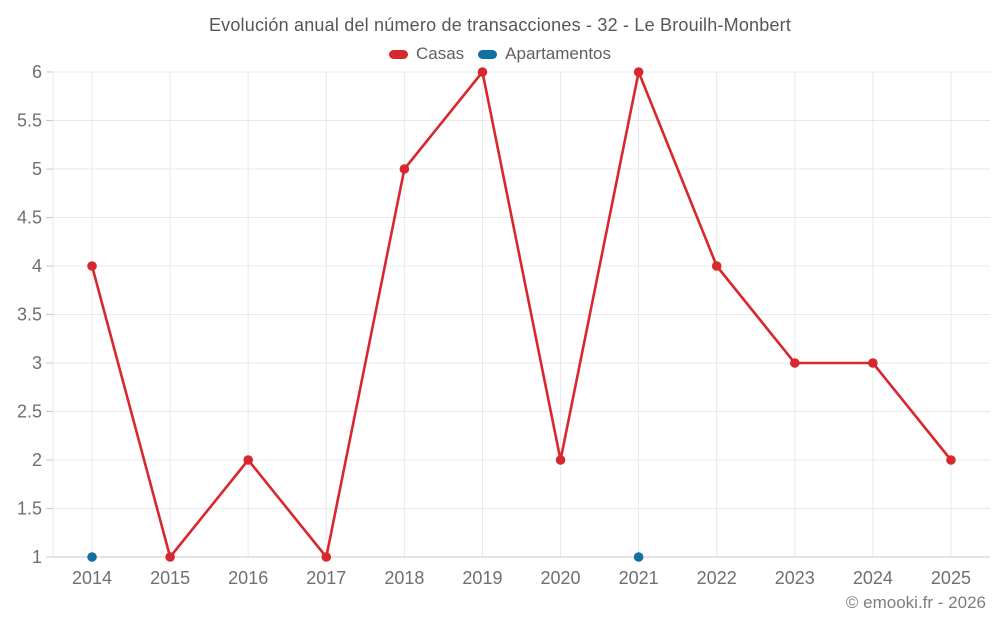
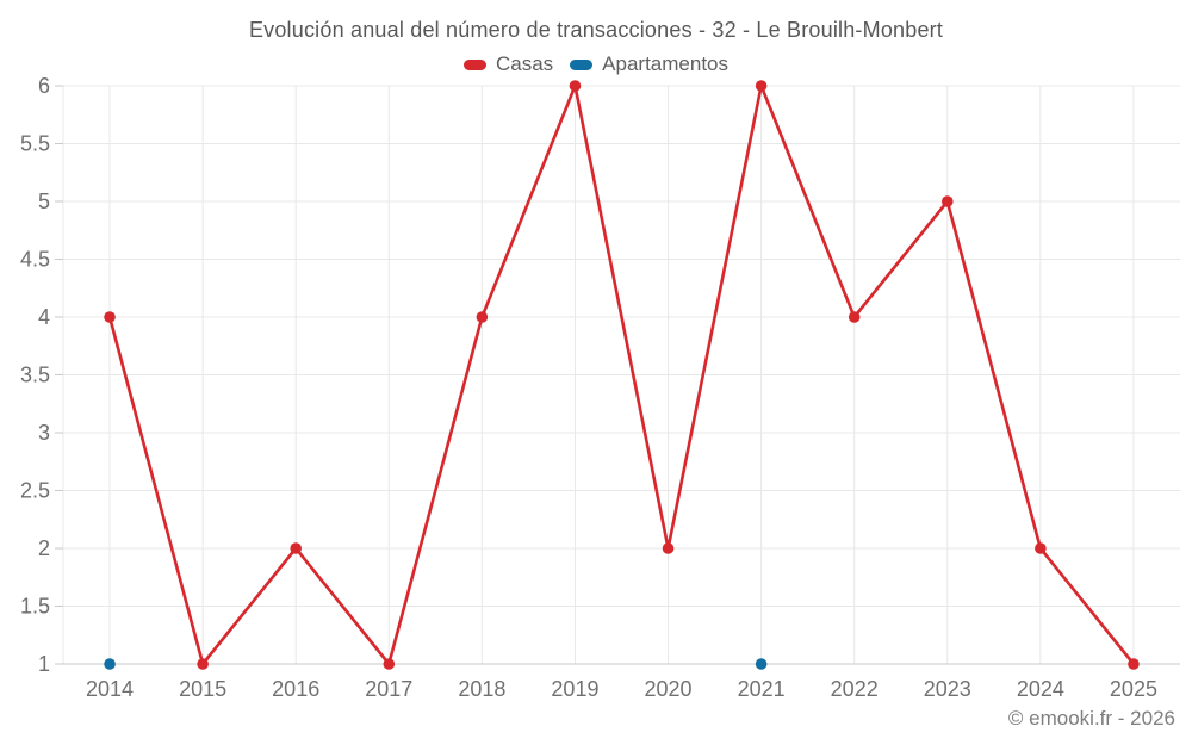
Casas/2018: 5 -> 4
Casas/2023: 3 -> 5
Casas/2024: 3 -> 2
Casas/2025: 2 -> 1
